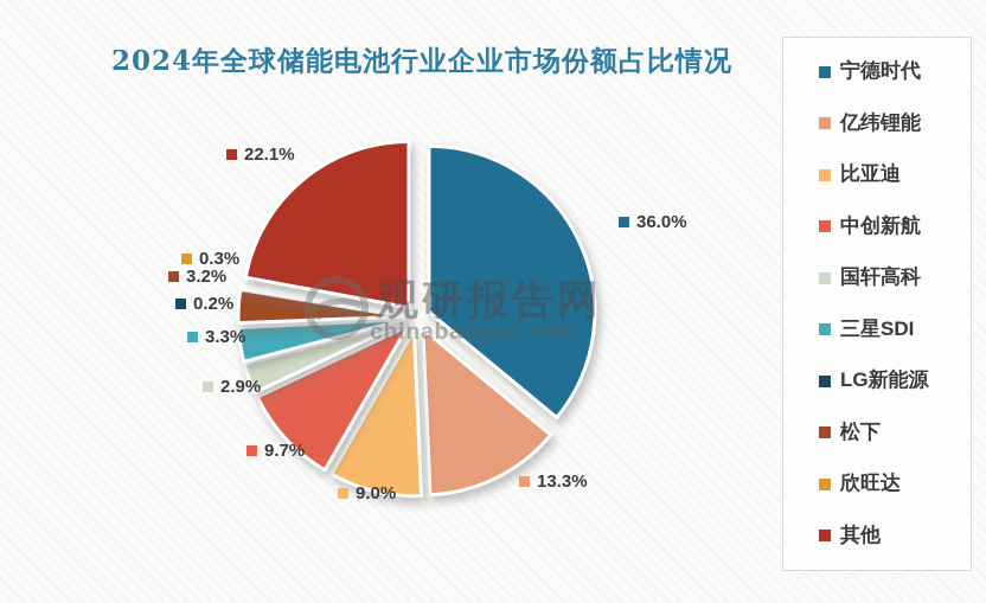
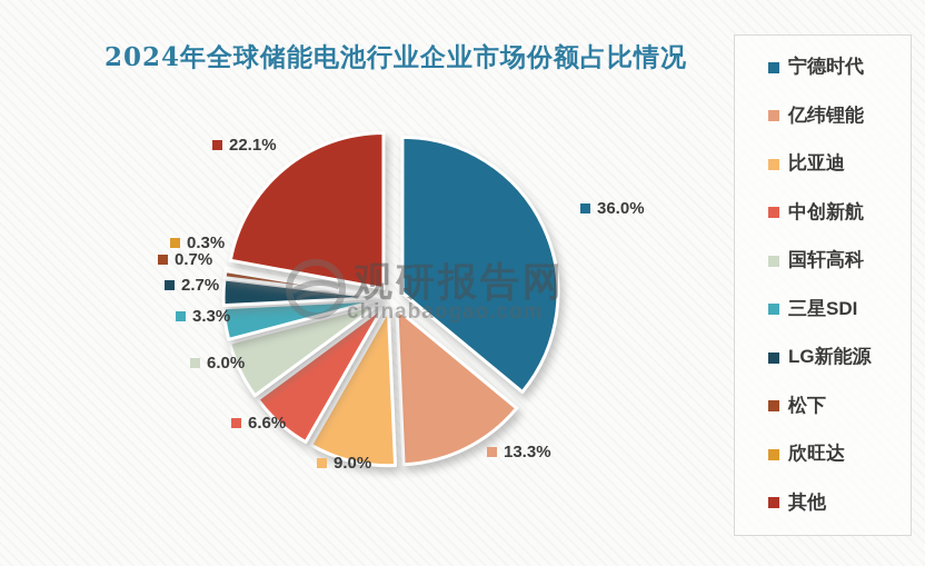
中创新航: 9.7% -> 6.6%
国轩高科: 2.9% -> 6.0%
LG新能源: 0.2% -> 2.7%
松下: 3.2% -> 0.7%
